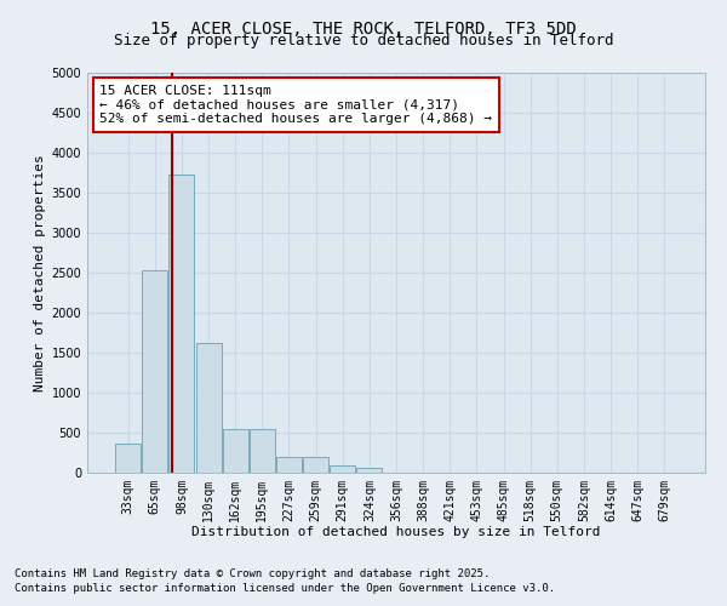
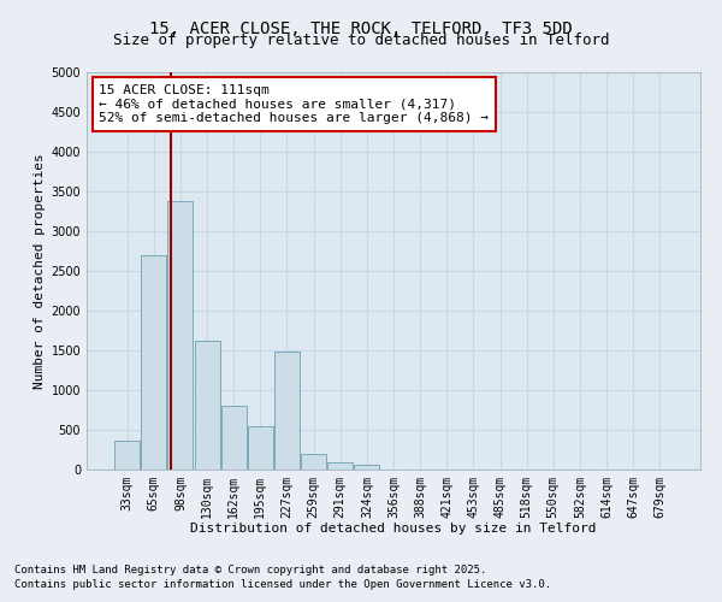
65sqm: 2530 -> 2700
98sqm: 3730 -> 3380
162sqm: 550 -> 800
227sqm: 200 -> 1480
